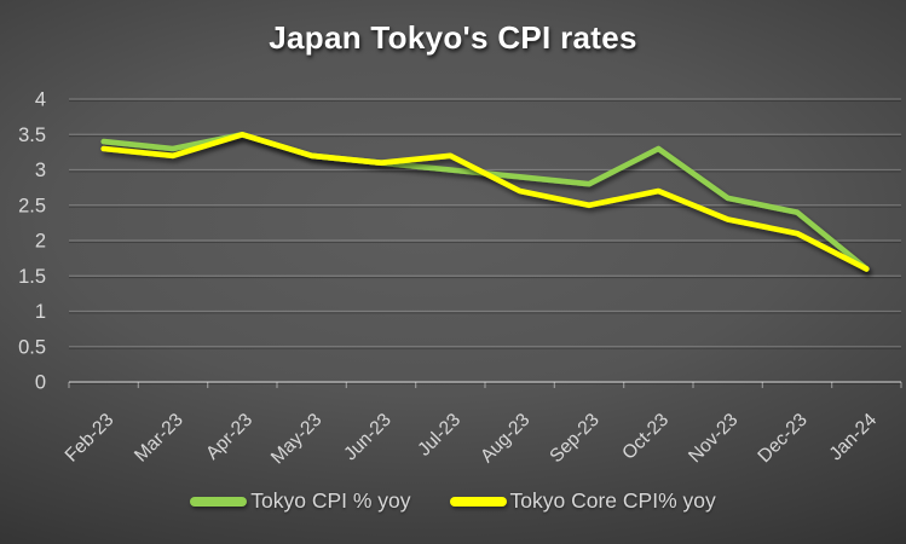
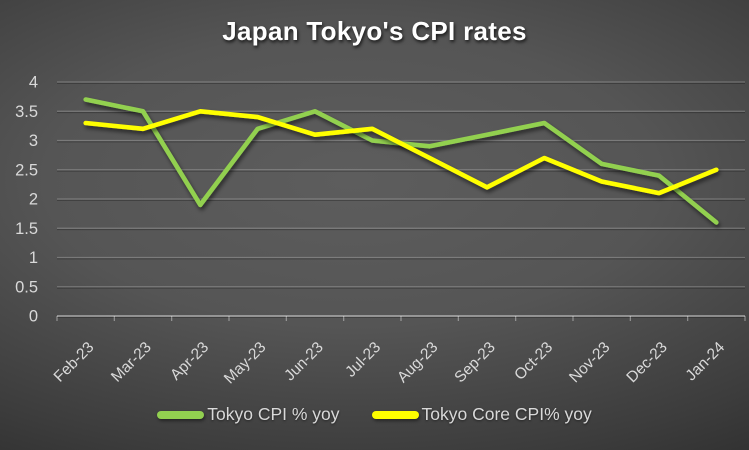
Tokyo CPI % yoy/Feb-23: 3.4 -> 3.7
Tokyo CPI % yoy/Mar-23: 3.3 -> 3.5
Tokyo CPI % yoy/Apr-23: 3.5 -> 1.9
Tokyo Core CPI% yoy/May-23: 3.2 -> 3.4
Tokyo CPI % yoy/Jun-23: 3.1 -> 3.5
Tokyo CPI % yoy/Sep-23: 2.8 -> 3.1
Tokyo Core CPI% yoy/Sep-23: 2.5 -> 2.2
Tokyo Core CPI% yoy/Jan-24: 1.6 -> 2.5
